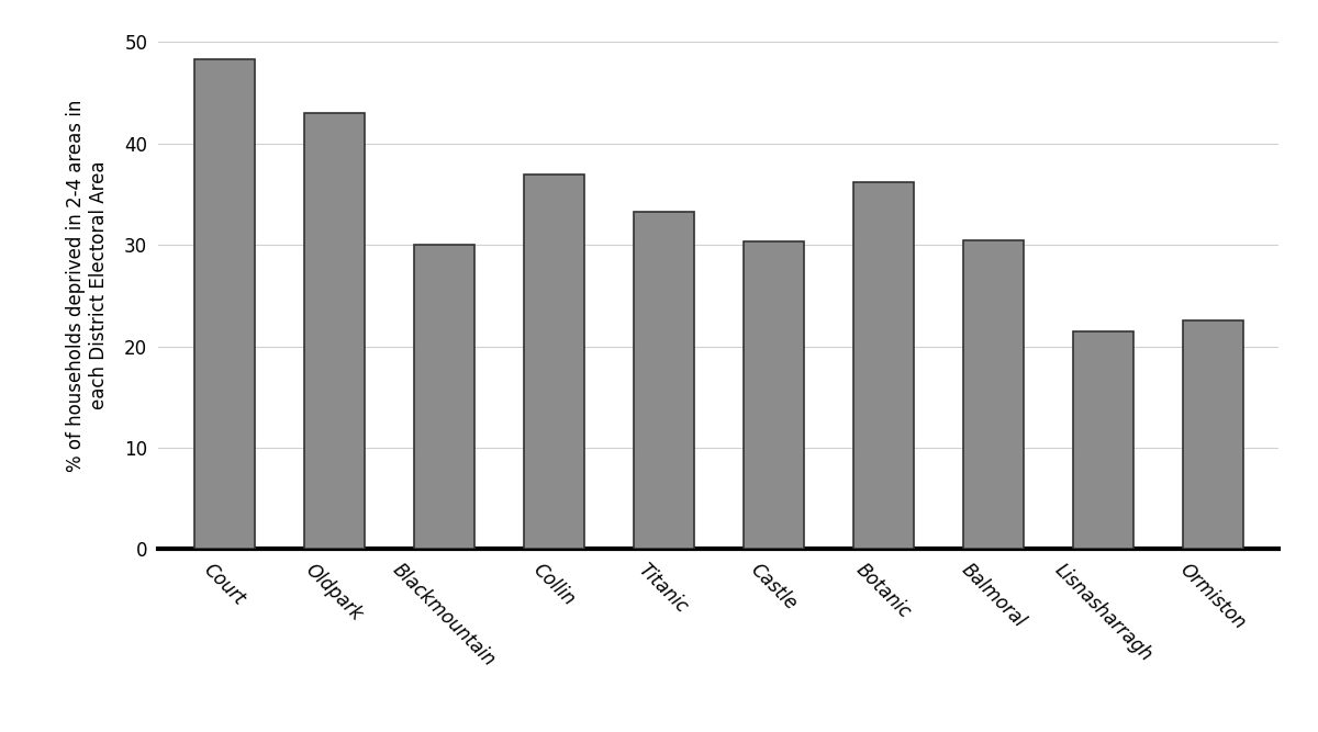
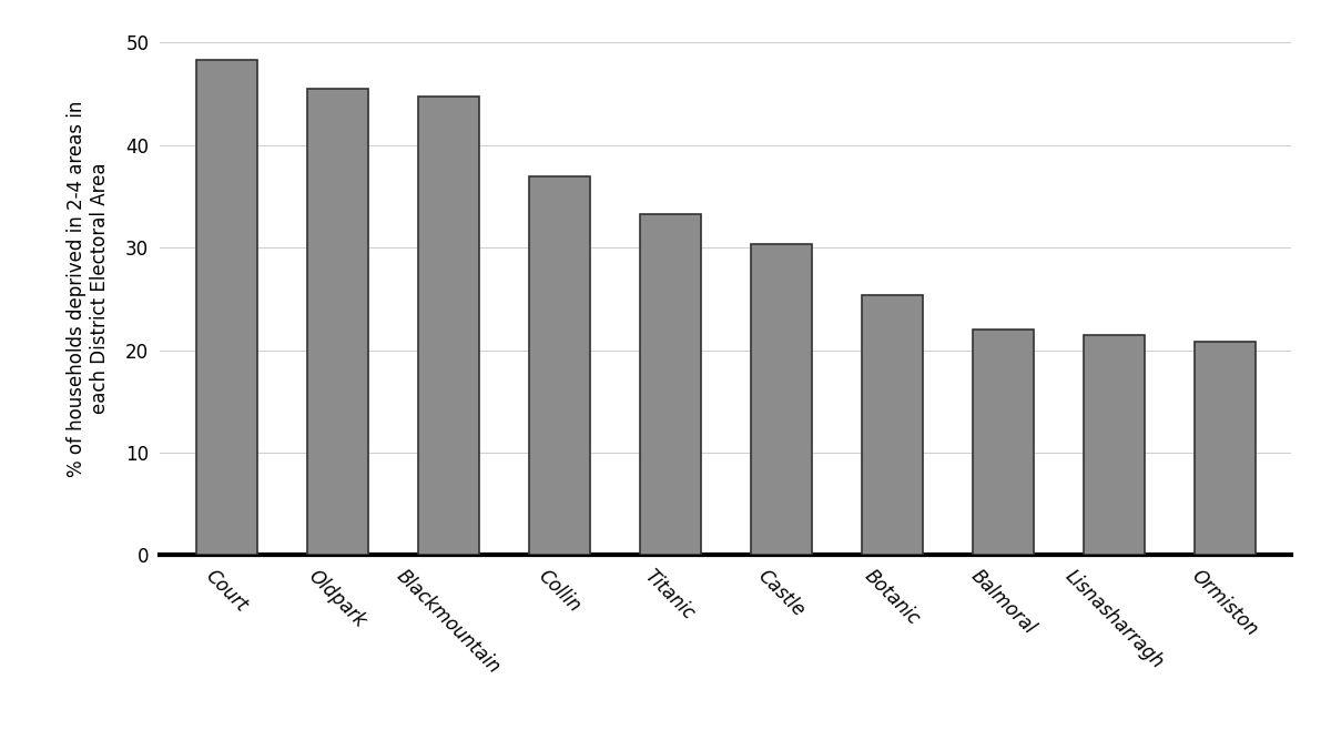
Oldpark: 43.0 -> 45.5
Blackmountain: 30.0 -> 44.8
Botanic: 36.2 -> 25.4
Balmoral: 30.4 -> 22.0
Ormiston: 22.6 -> 20.8
